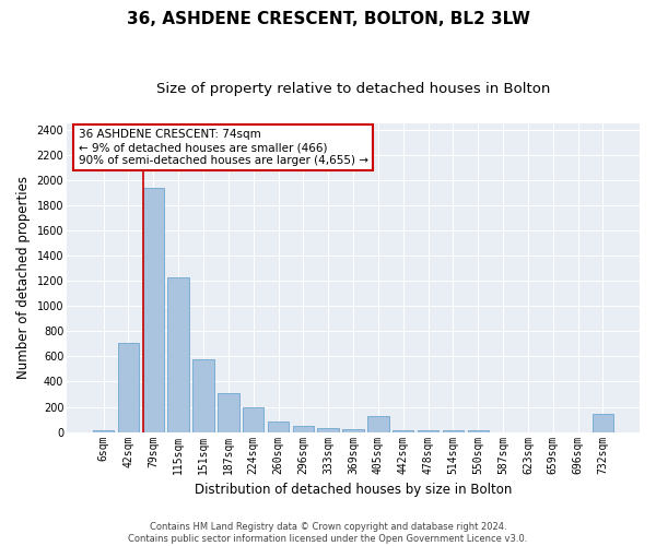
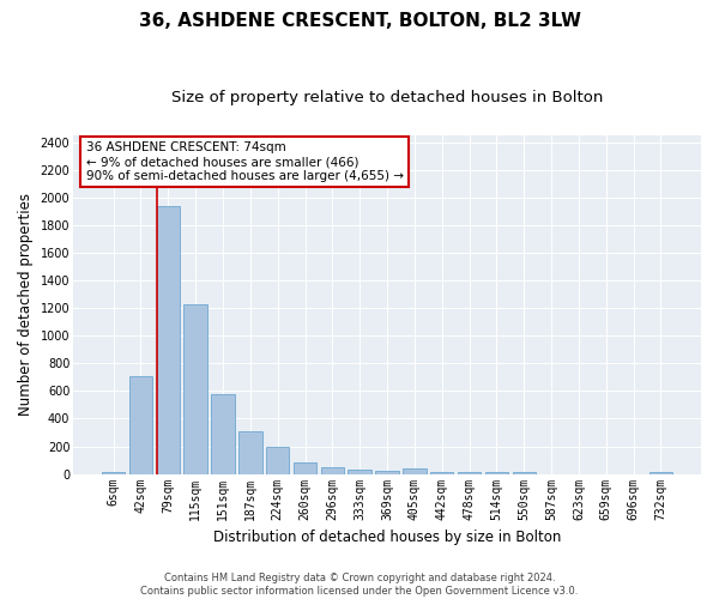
405sqm: 130 -> 40
732sqm: 140 -> 20
